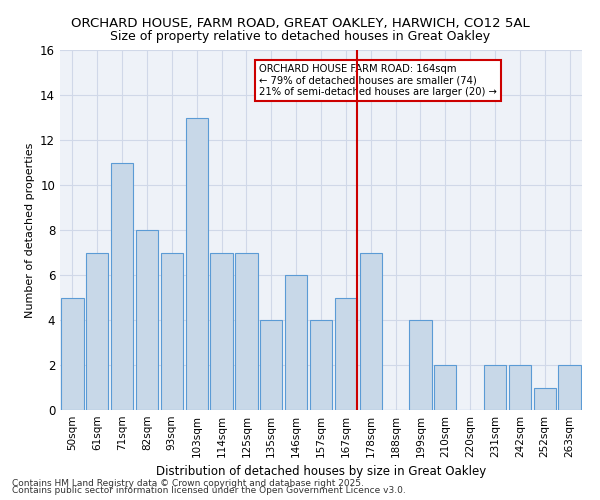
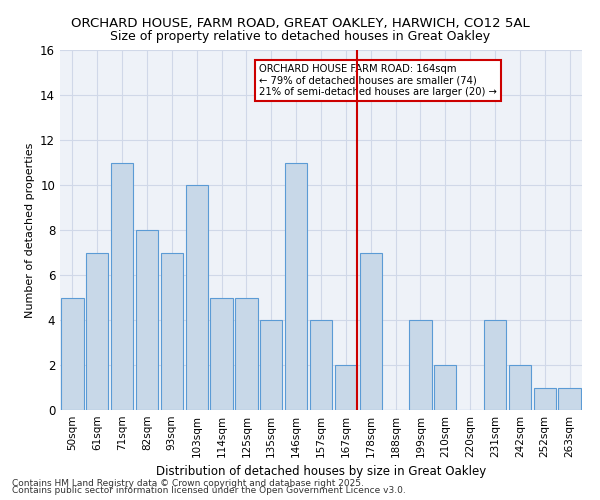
103sqm: 13 -> 10
114sqm: 7 -> 5
125sqm: 7 -> 5
146sqm: 6 -> 11
167sqm: 5 -> 2
231sqm: 2 -> 4
263sqm: 2 -> 1
